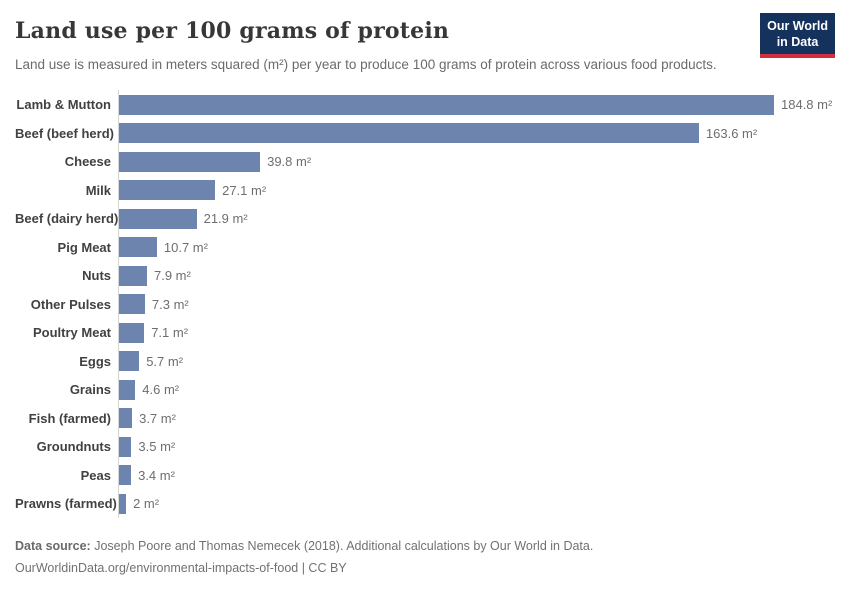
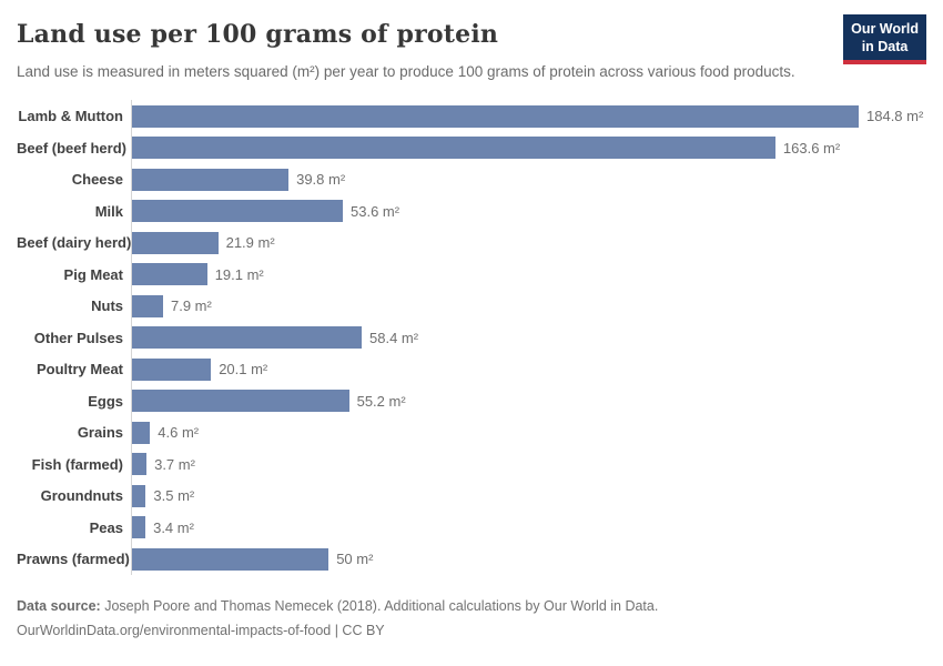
Milk: 27.1 -> 53.6
Pig Meat: 10.7 -> 19.1
Other Pulses: 7.3 -> 58.4
Poultry Meat: 7.1 -> 20.1
Eggs: 5.7 -> 55.2
Prawns (farmed): 2 -> 50
